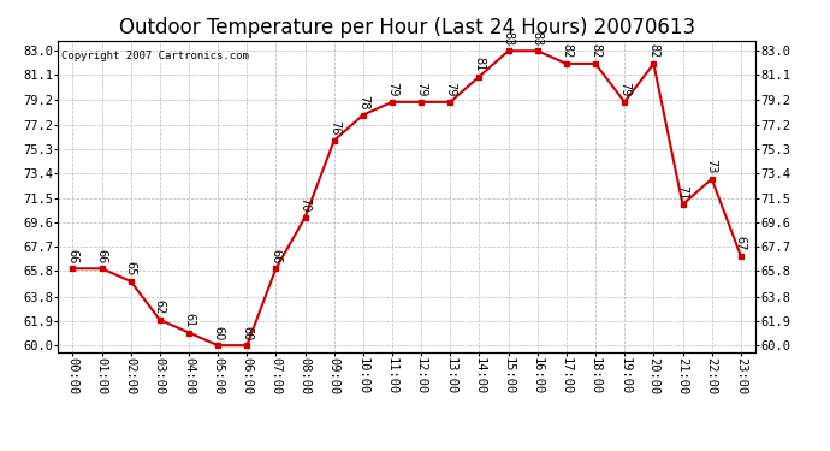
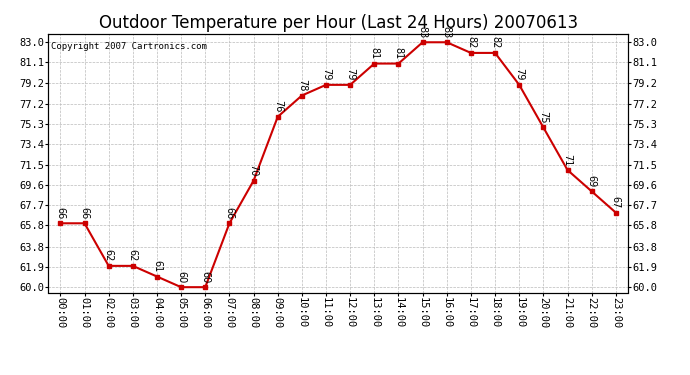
02:00: 65 -> 62
13:00: 79 -> 81
20:00: 82 -> 75
22:00: 73 -> 69
